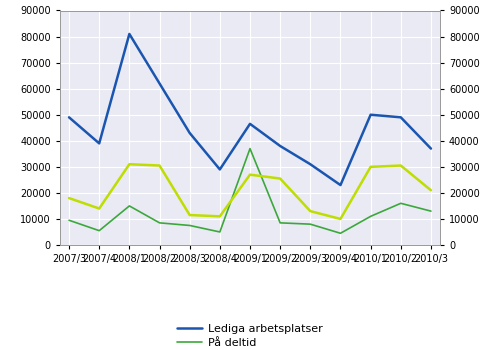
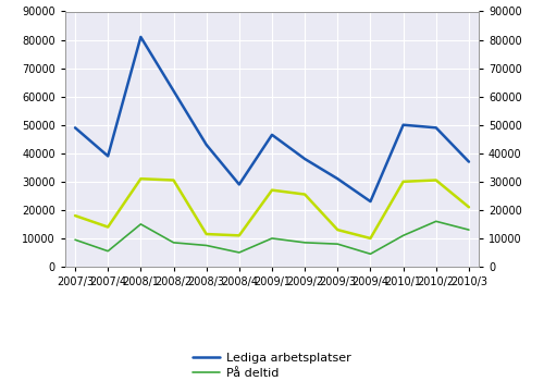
På deltid/2009/1: 37000 -> 10000
